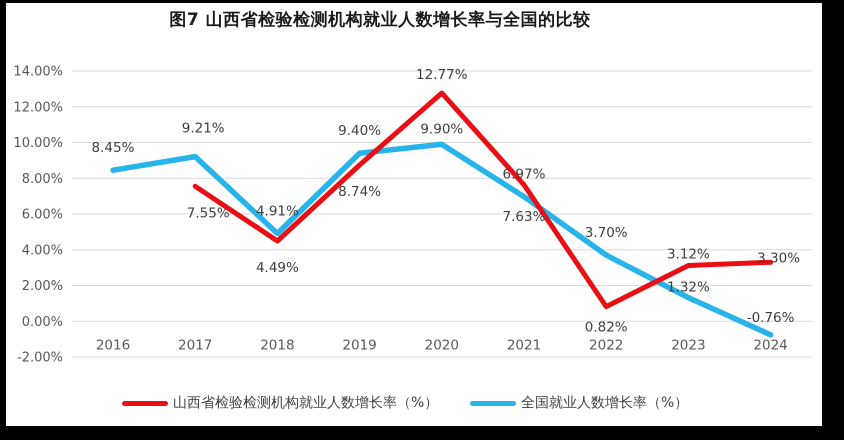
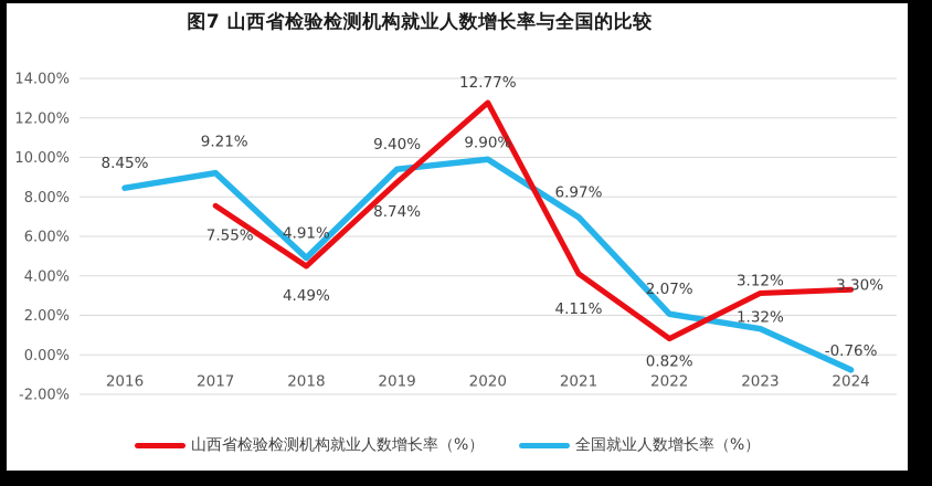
山西省检验检测机构就业人数增长率（%）/2021: 7.63% -> 4.11%
全国就业人数增长率（%）/2022: 3.70% -> 2.07%
